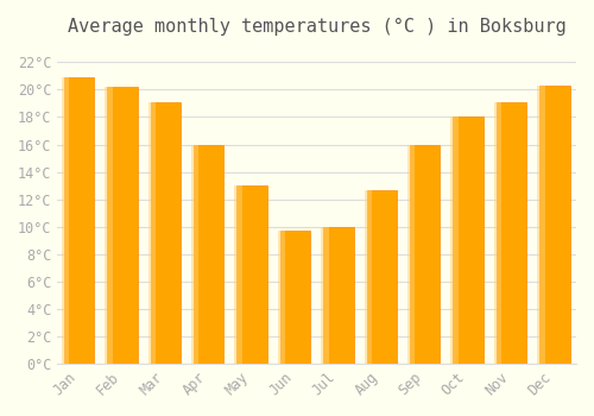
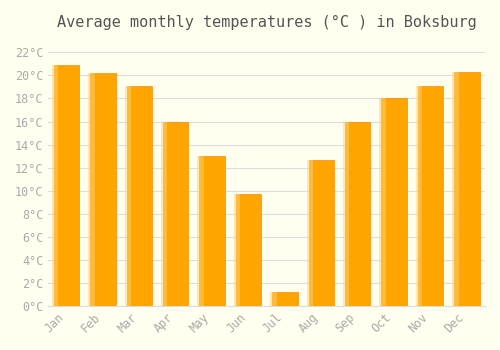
Jul: 10.0°C -> 1.2°C
